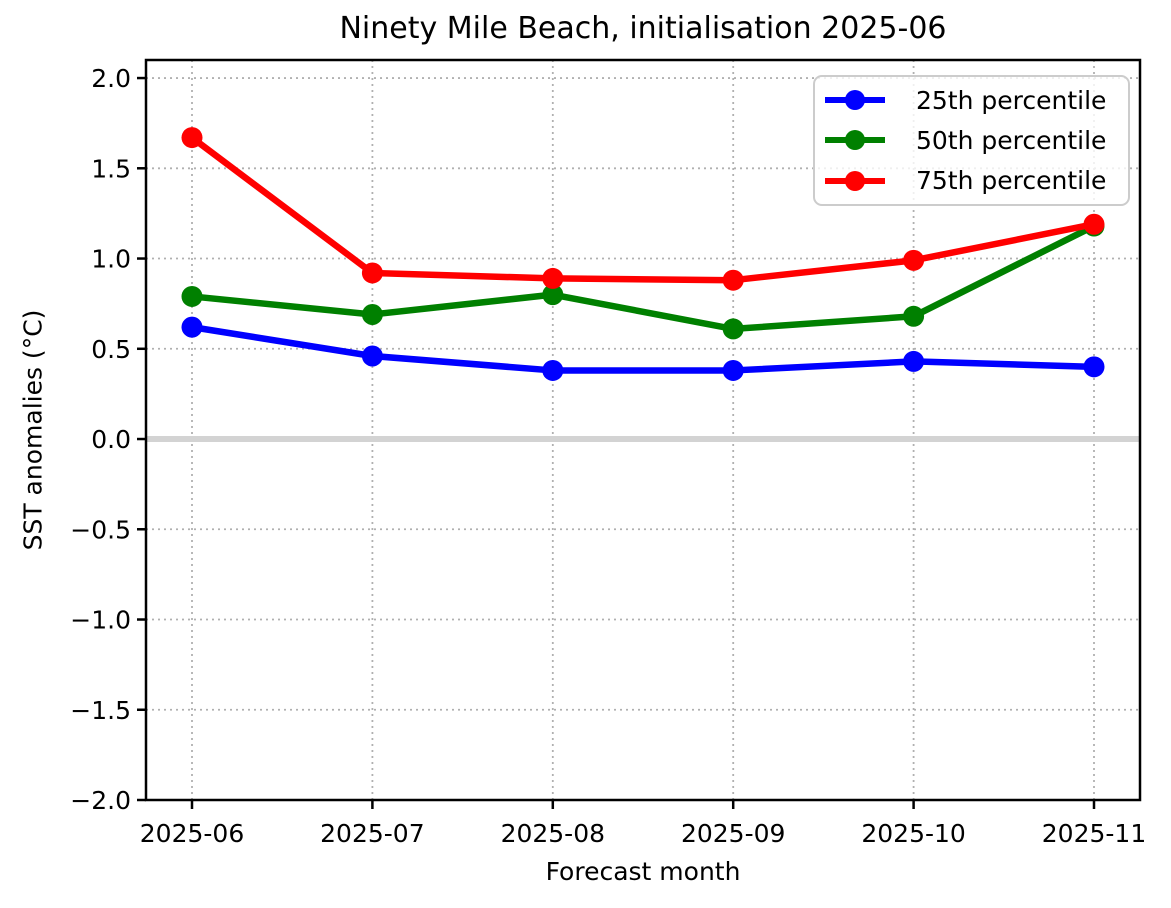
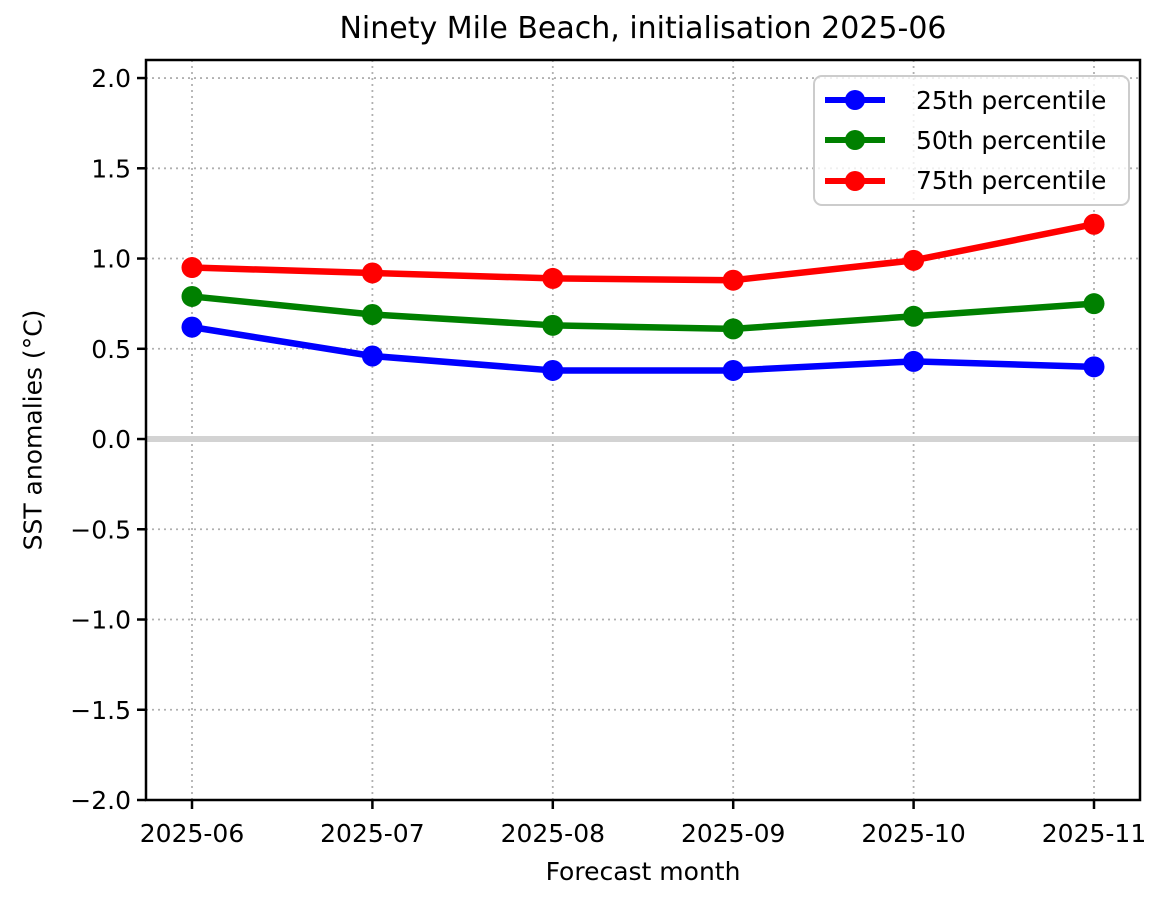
75th percentile/2025-06: 1.67 -> 0.95
50th percentile/2025-08: 0.80 -> 0.63
50th percentile/2025-11: 1.18 -> 0.75
